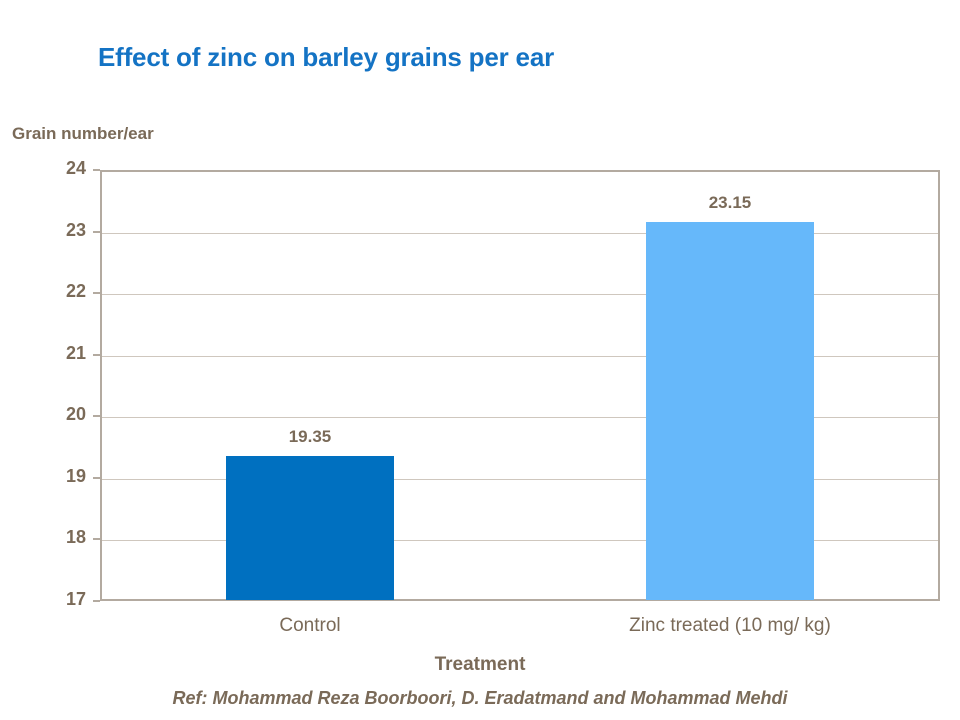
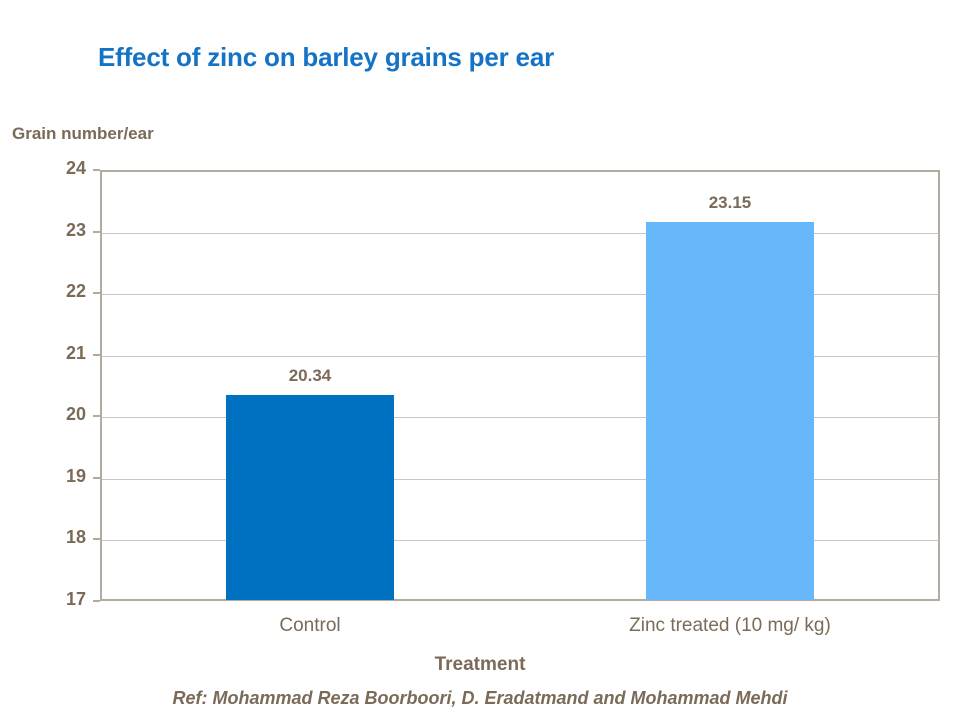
Control: 19.35 -> 20.34
